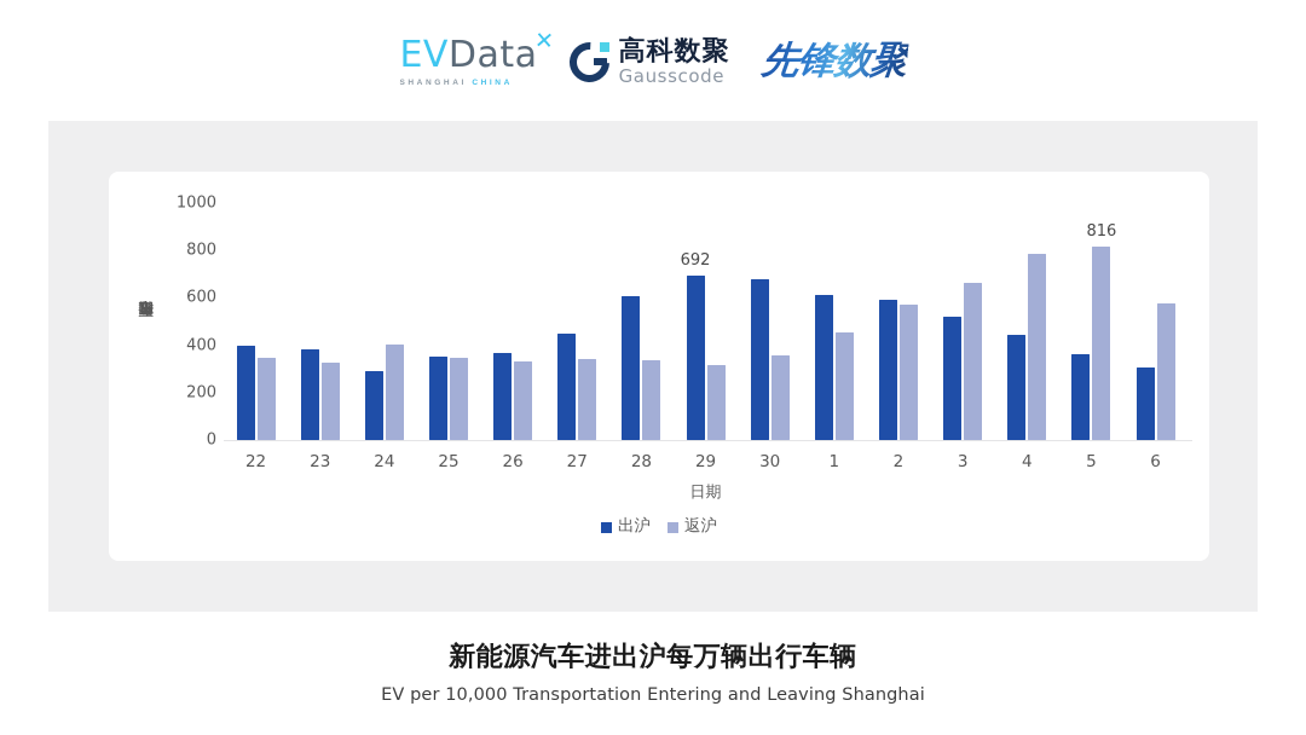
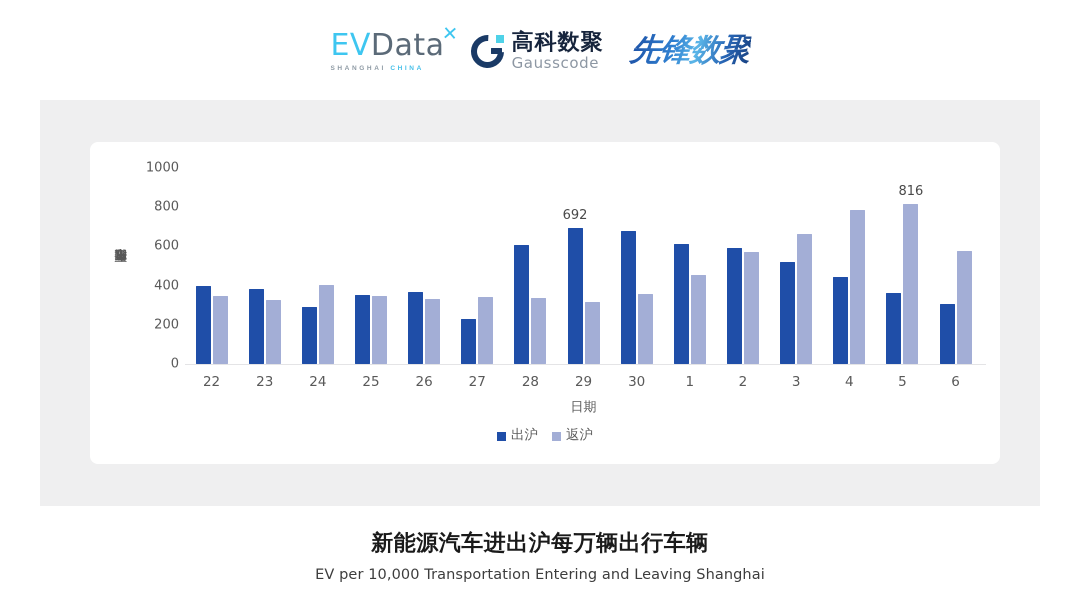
出沪/27: 450 -> 230
